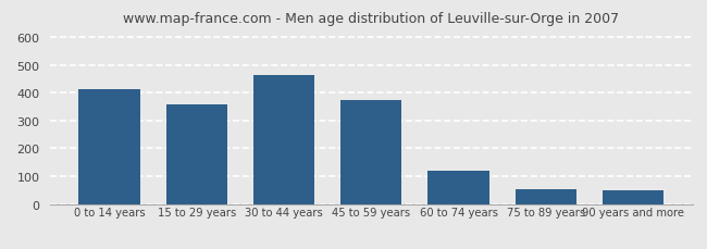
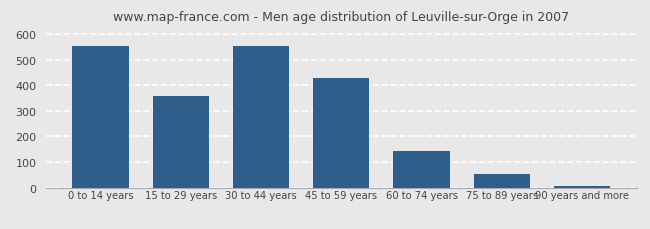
0 to 14 years: 415 -> 553
30 to 44 years: 465 -> 553
45 to 59 years: 375 -> 428
60 to 74 years: 120 -> 143
90 years and more: 50 -> 8
